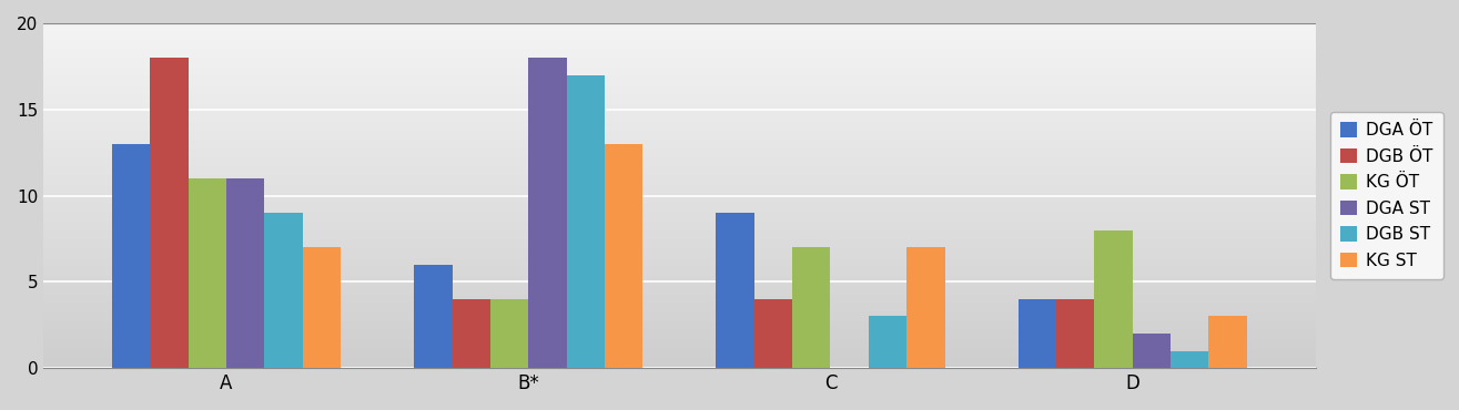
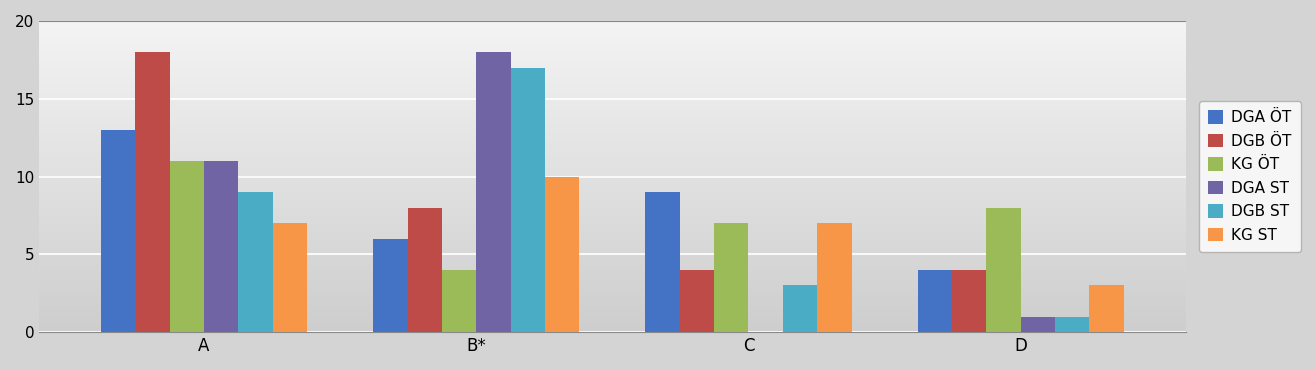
DGB ÖT/B*: 4 -> 8
KG ST/B*: 13 -> 10
DGA ST/D: 2 -> 1
